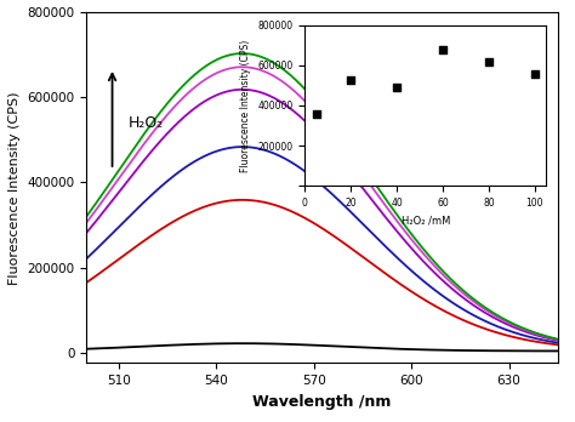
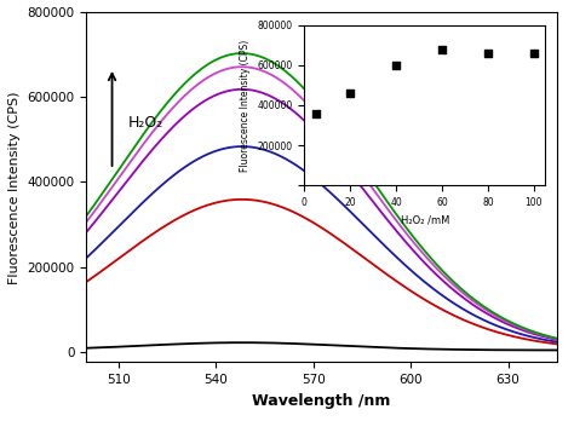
20: 530000 -> 460000
40: 490000 -> 600000
80: 620000 -> 660000
100: 560000 -> 660000
